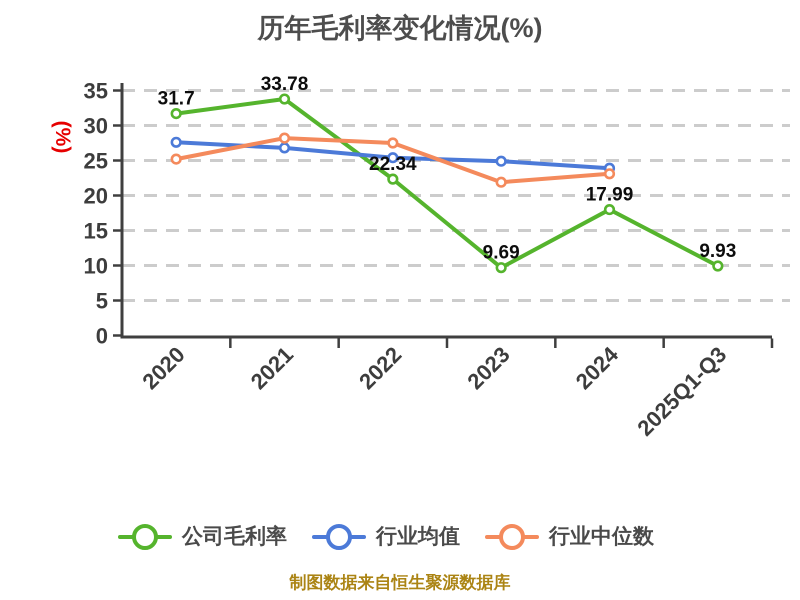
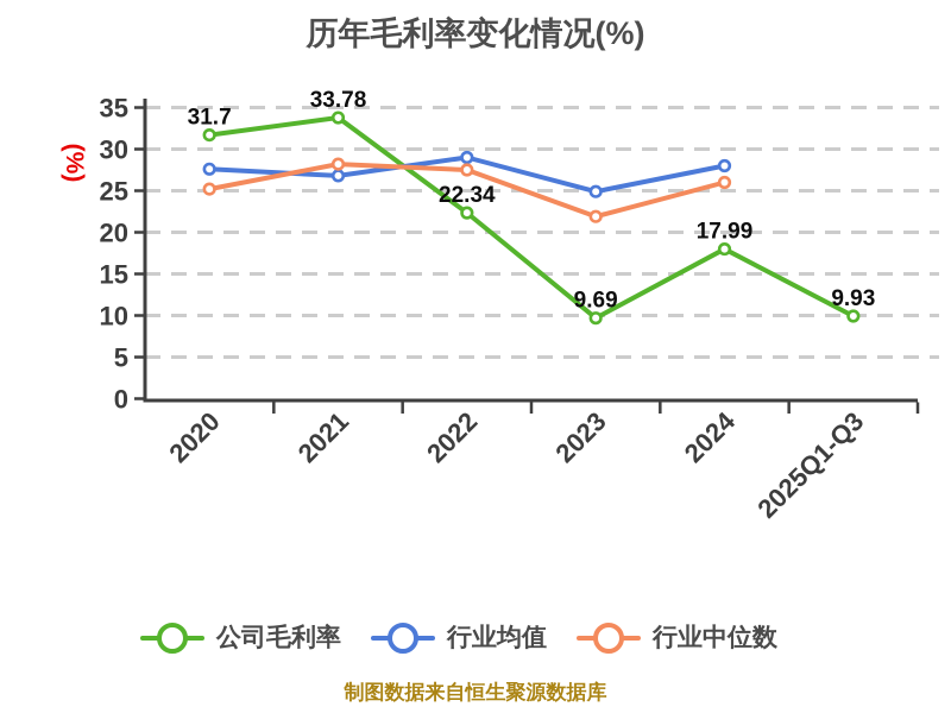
行业均值/2022: 25 -> 29
行业均值/2024: 24 -> 28
行业中位数/2024: 23 -> 26
